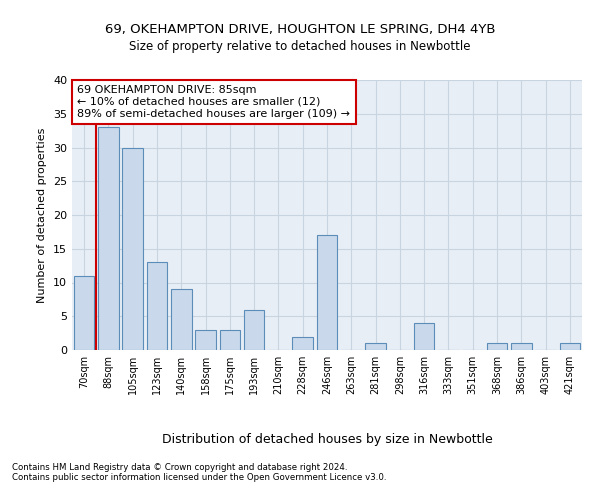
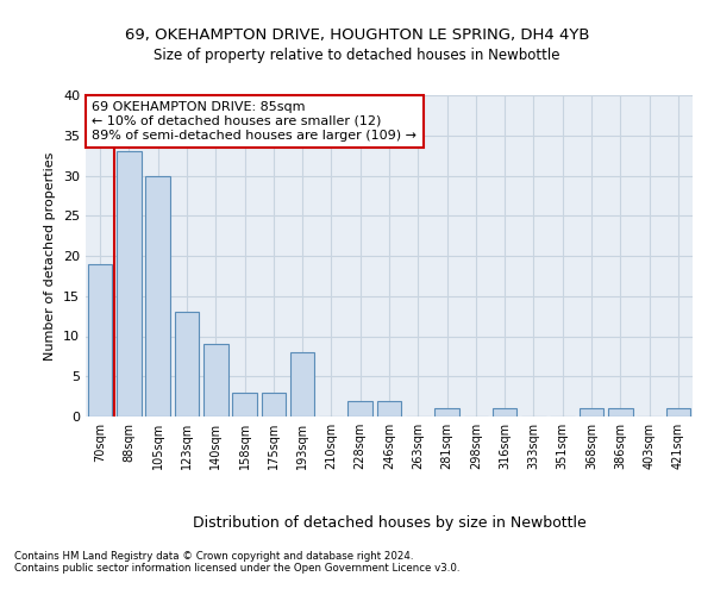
70sqm: 11 -> 19
193sqm: 6 -> 8
246sqm: 17 -> 2
316sqm: 4 -> 1
